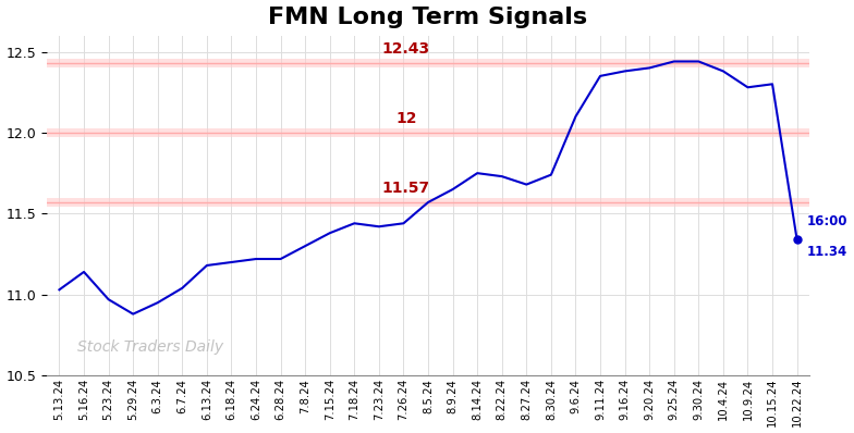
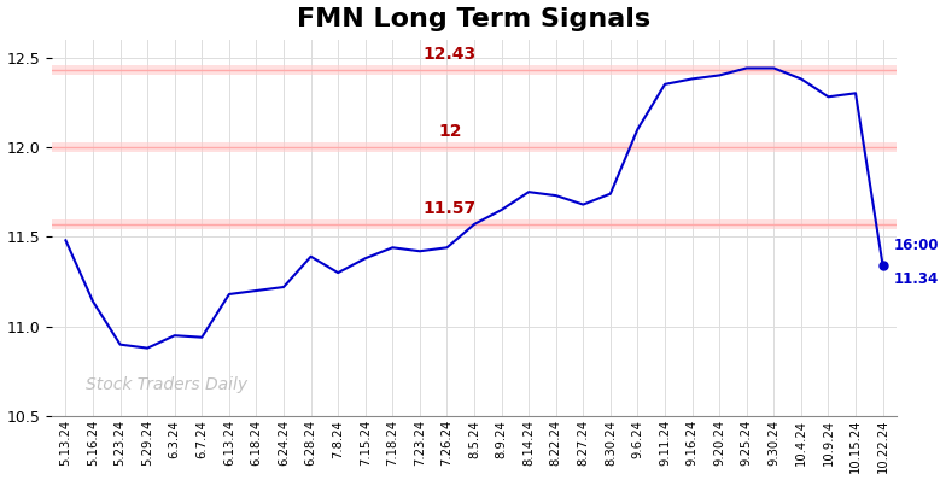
5.13.24: 11.03 -> 11.48
5.23.24: 10.97 -> 10.90
6.7.24: 11.04 -> 10.94
6.28.24: 11.22 -> 11.39
